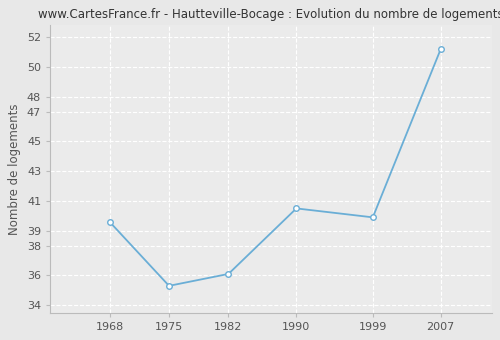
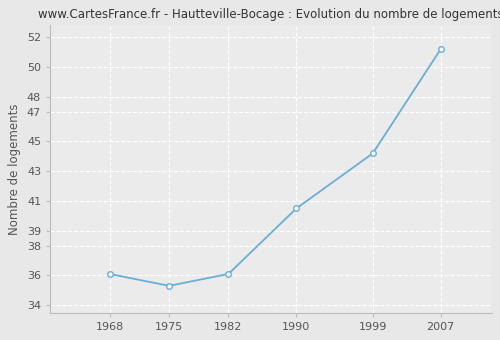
1968: 39.6 -> 36.1
1999: 39.9 -> 44.2
